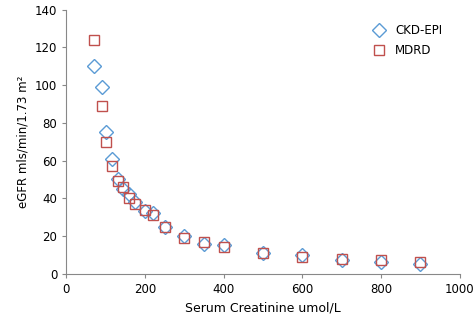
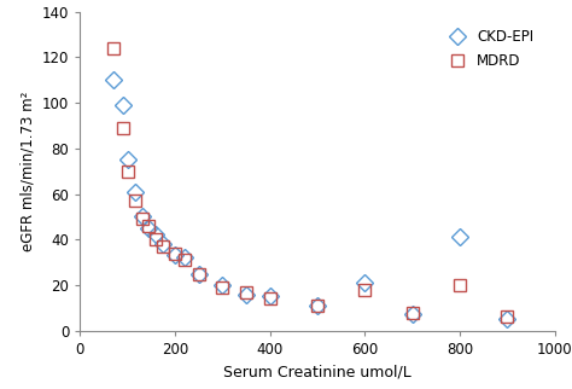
CKD-EPI/600: 10 -> 21
MDRD/600: 9 -> 18
CKD-EPI/800: 6 -> 41
MDRD/800: 7 -> 20
